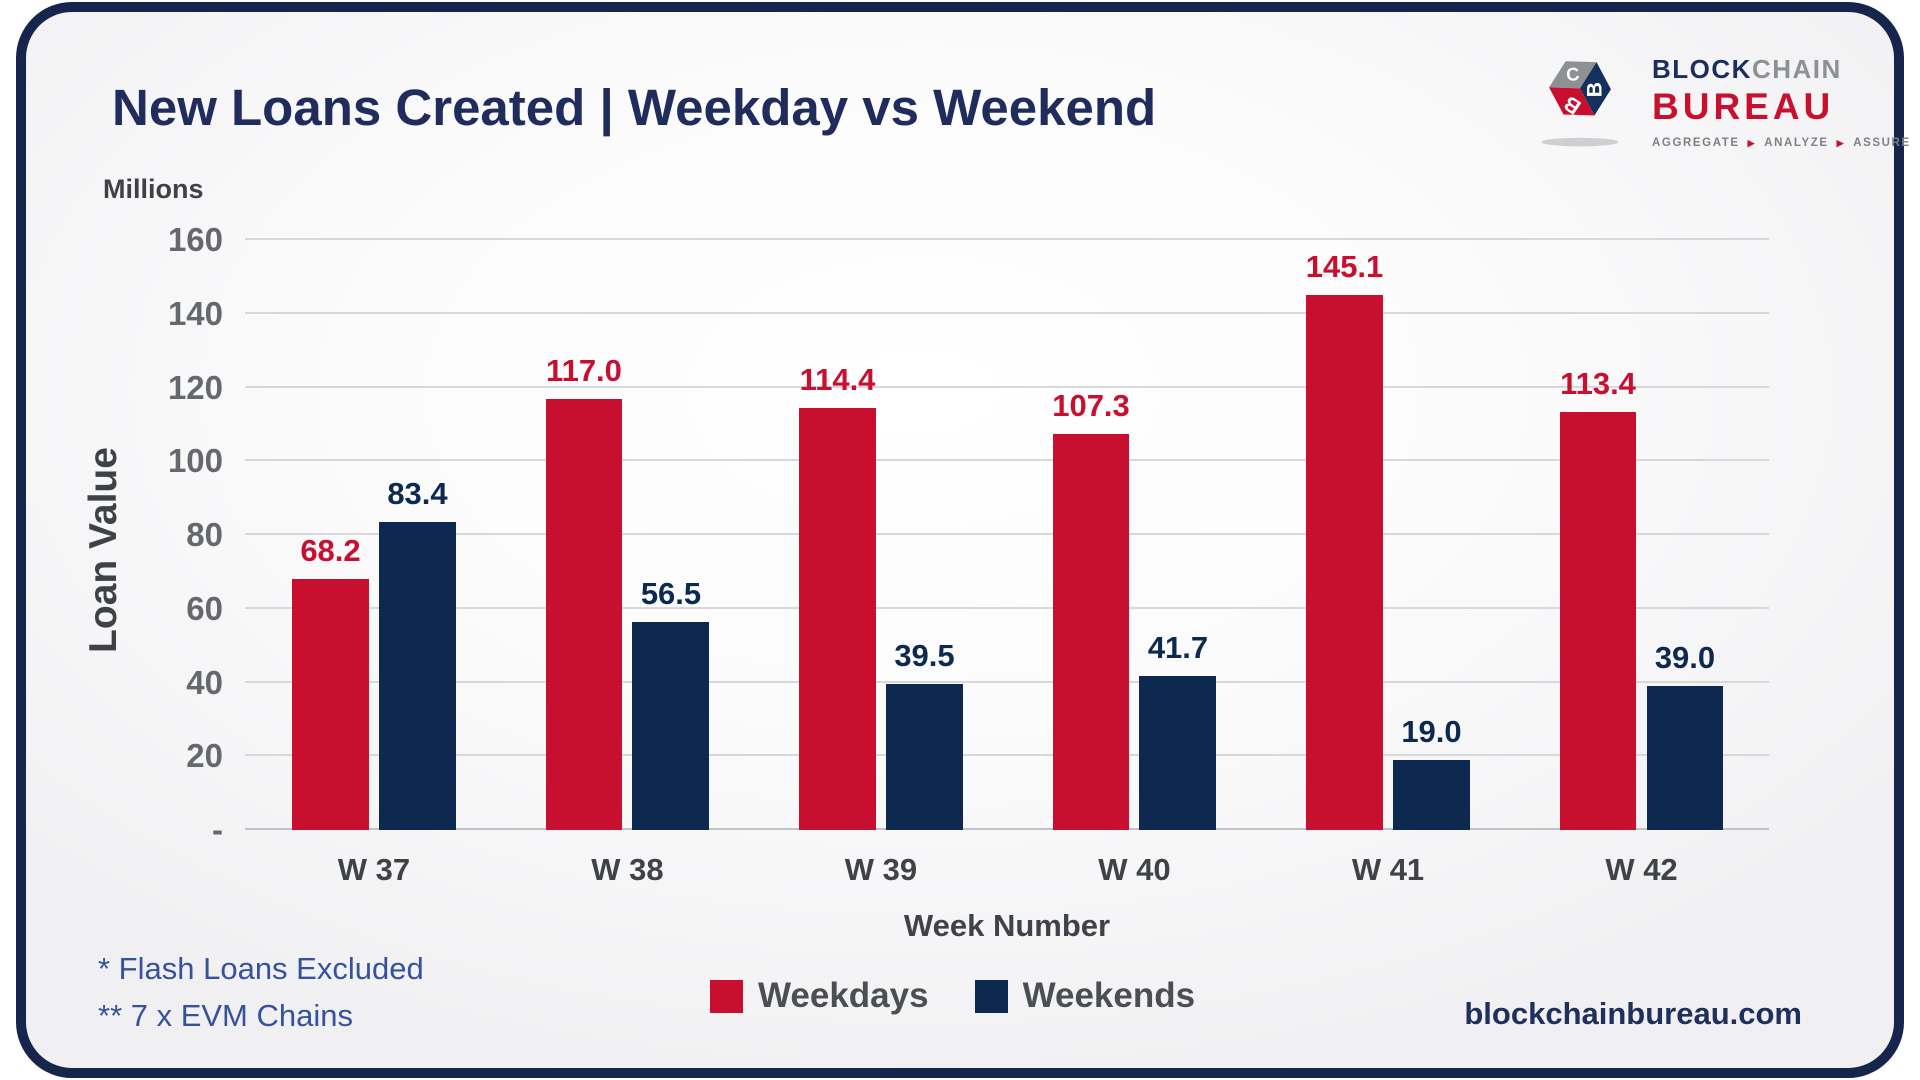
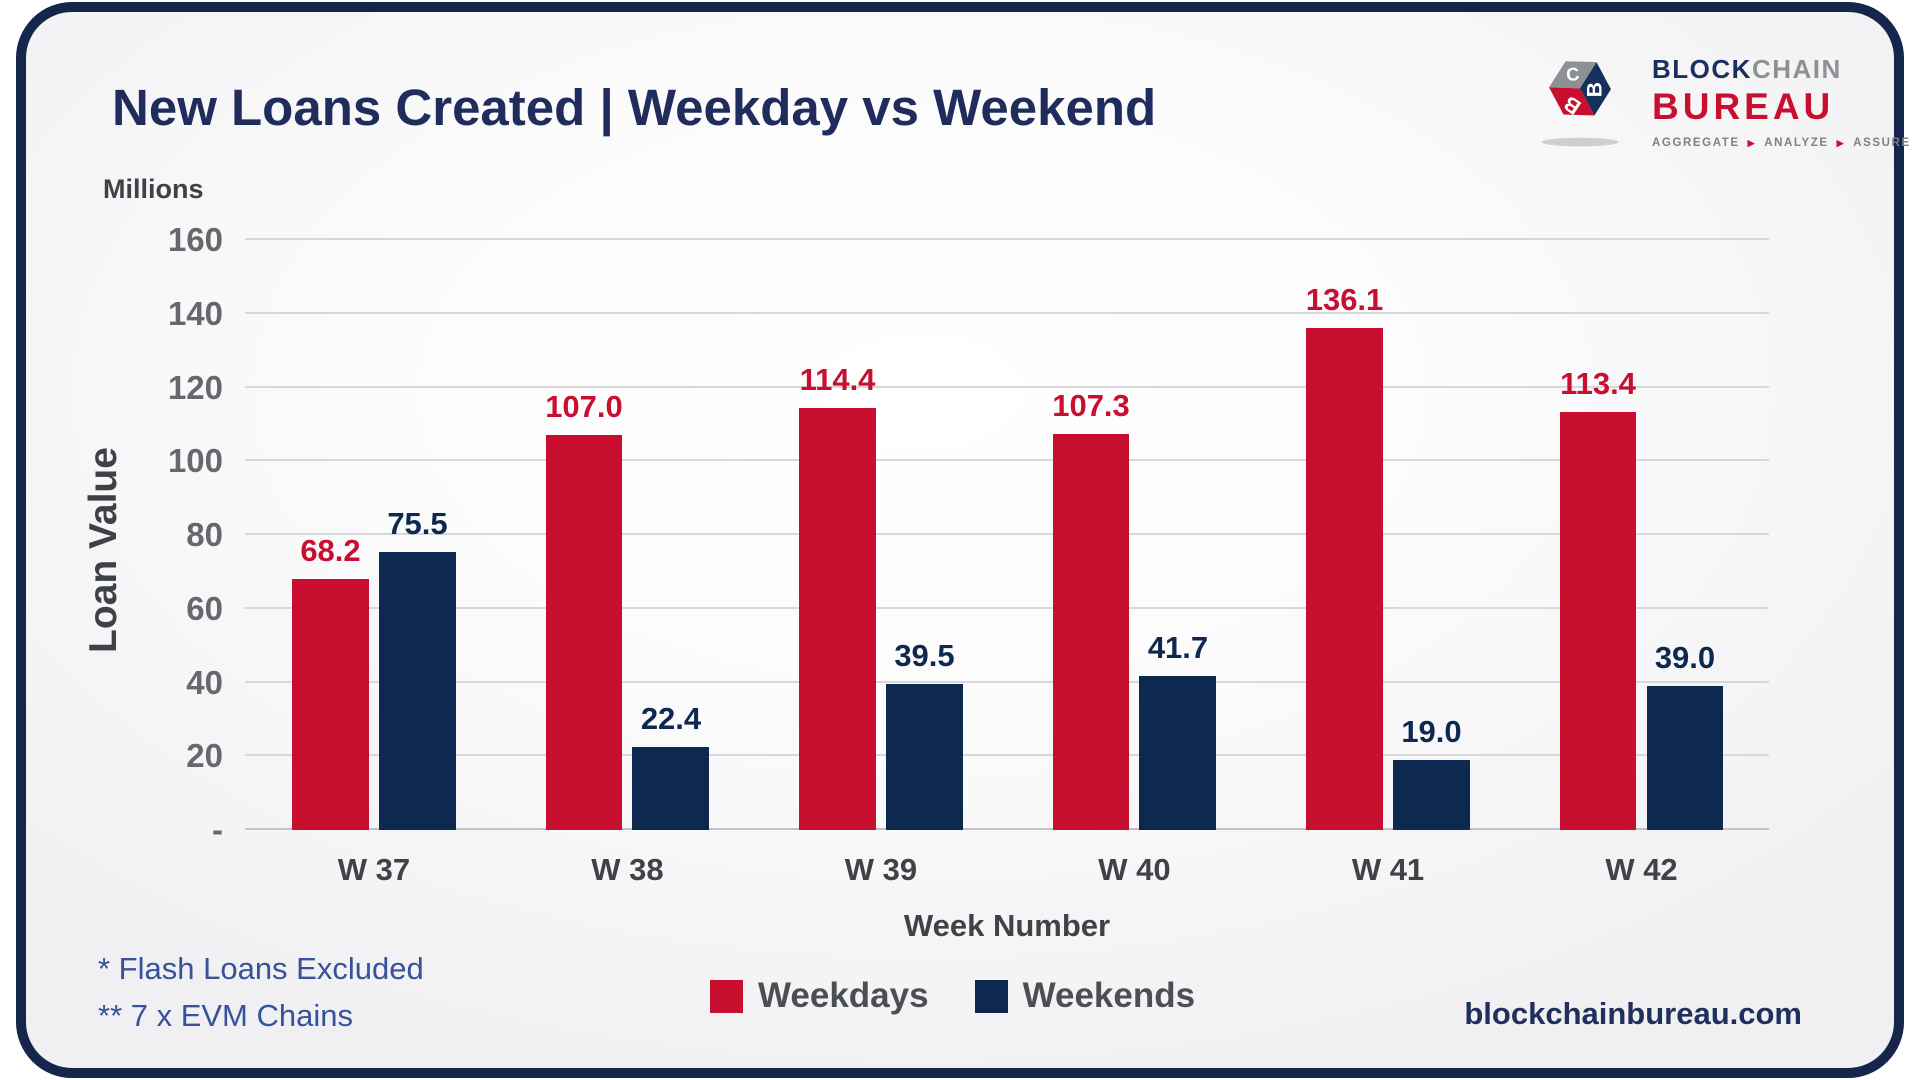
Weekends/W 37: 83.4 -> 75.5
Weekdays/W 38: 117.0 -> 107.0
Weekends/W 38: 56.5 -> 22.4
Weekdays/W 41: 145.1 -> 136.1
